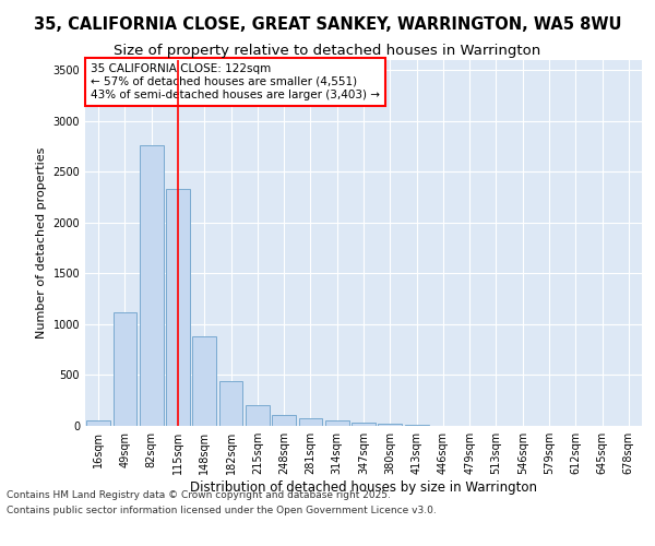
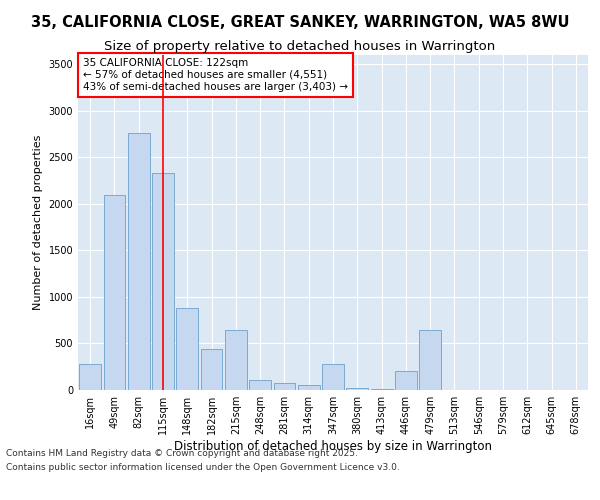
16sqm: 50 -> 280
49sqm: 1120 -> 2100
215sqm: 200 -> 640
347sqm: 30 -> 280
446sqm: 0 -> 200
479sqm: 0 -> 640
